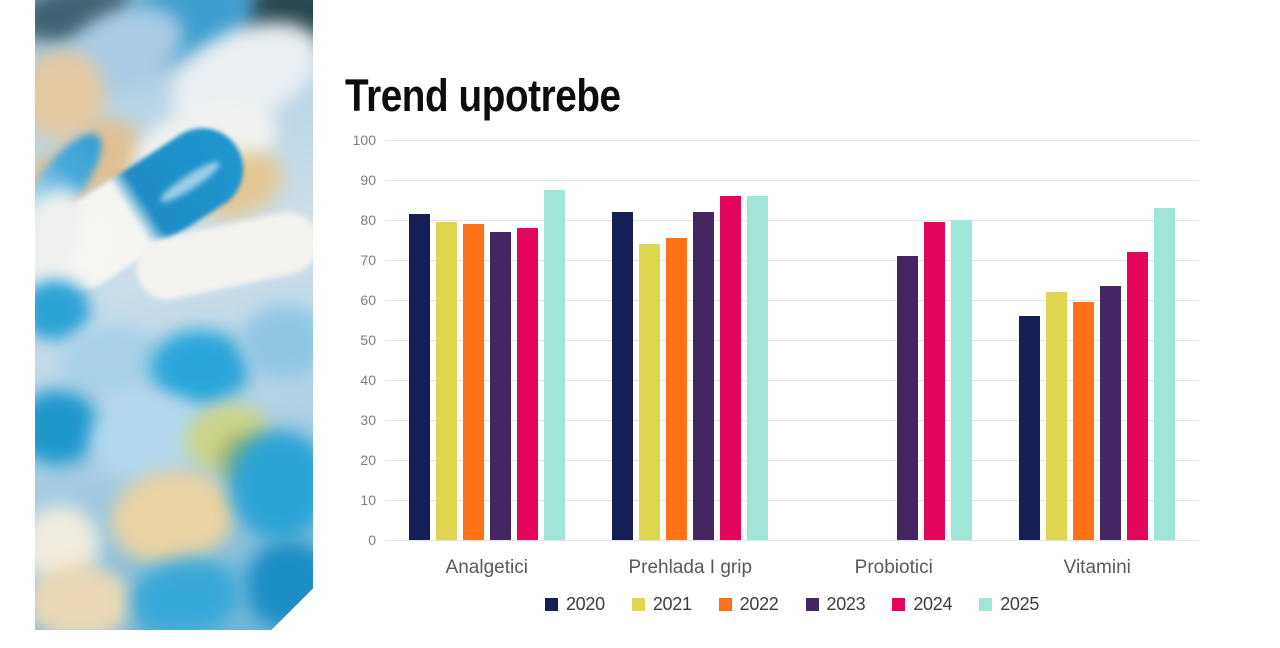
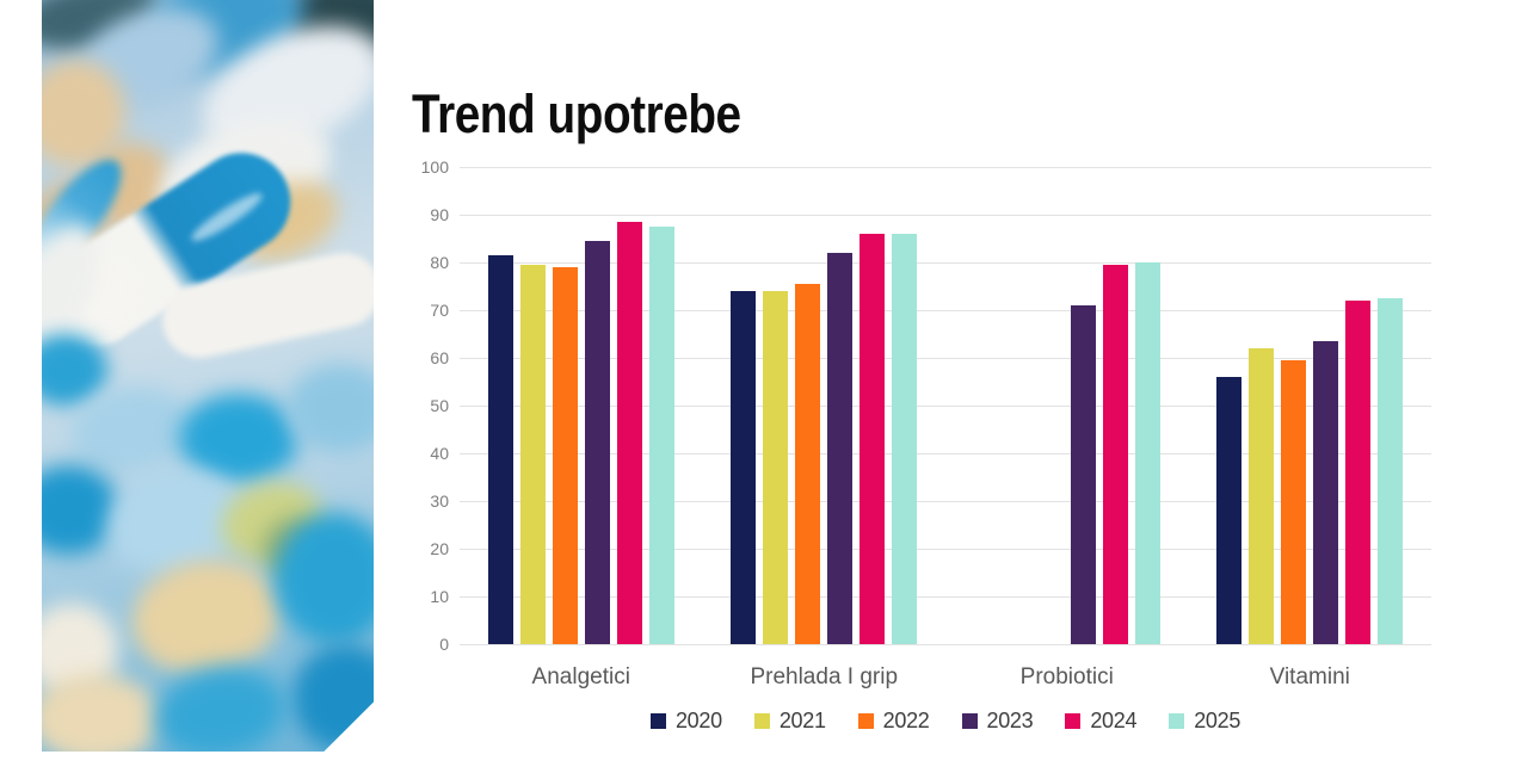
2023/Analgetici: 77 -> 84
2024/Analgetici: 78 -> 88
2020/Prehlada I grip: 82 -> 74
2025/Vitamini: 83 -> 72
